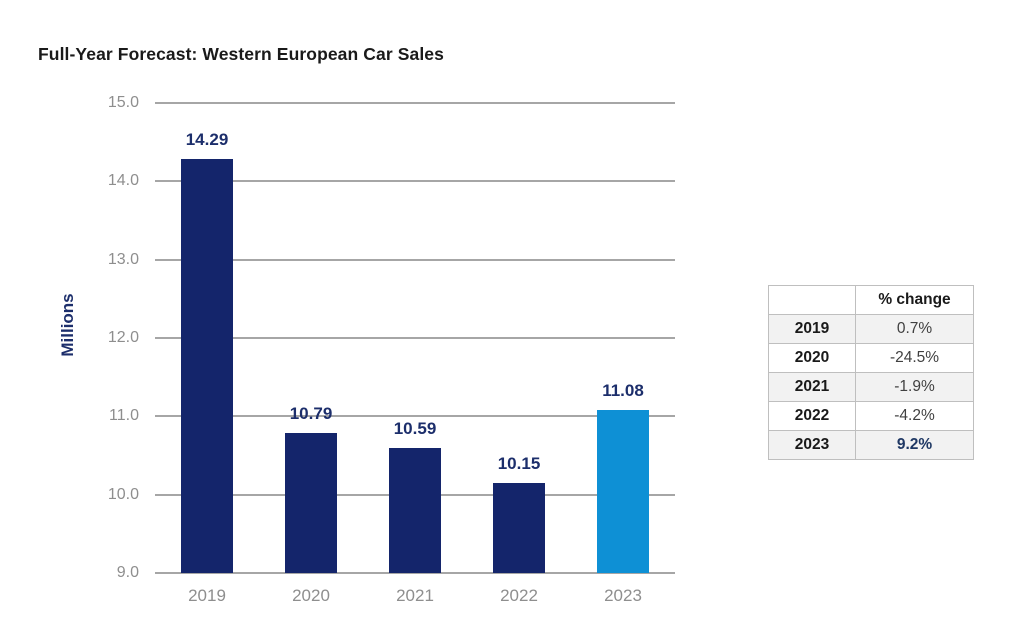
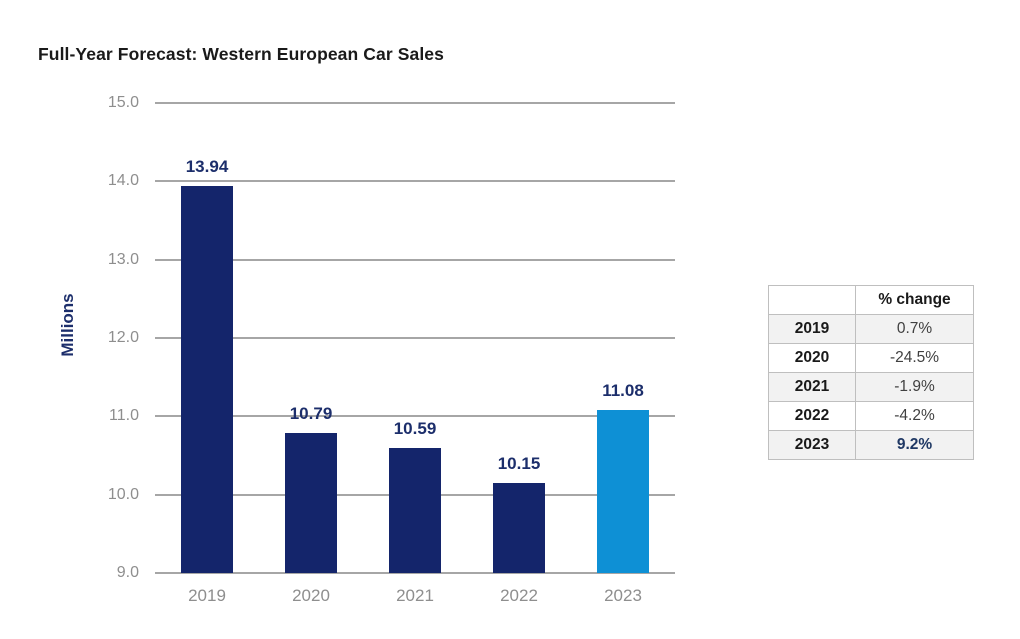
2019: 14.29 -> 13.94
